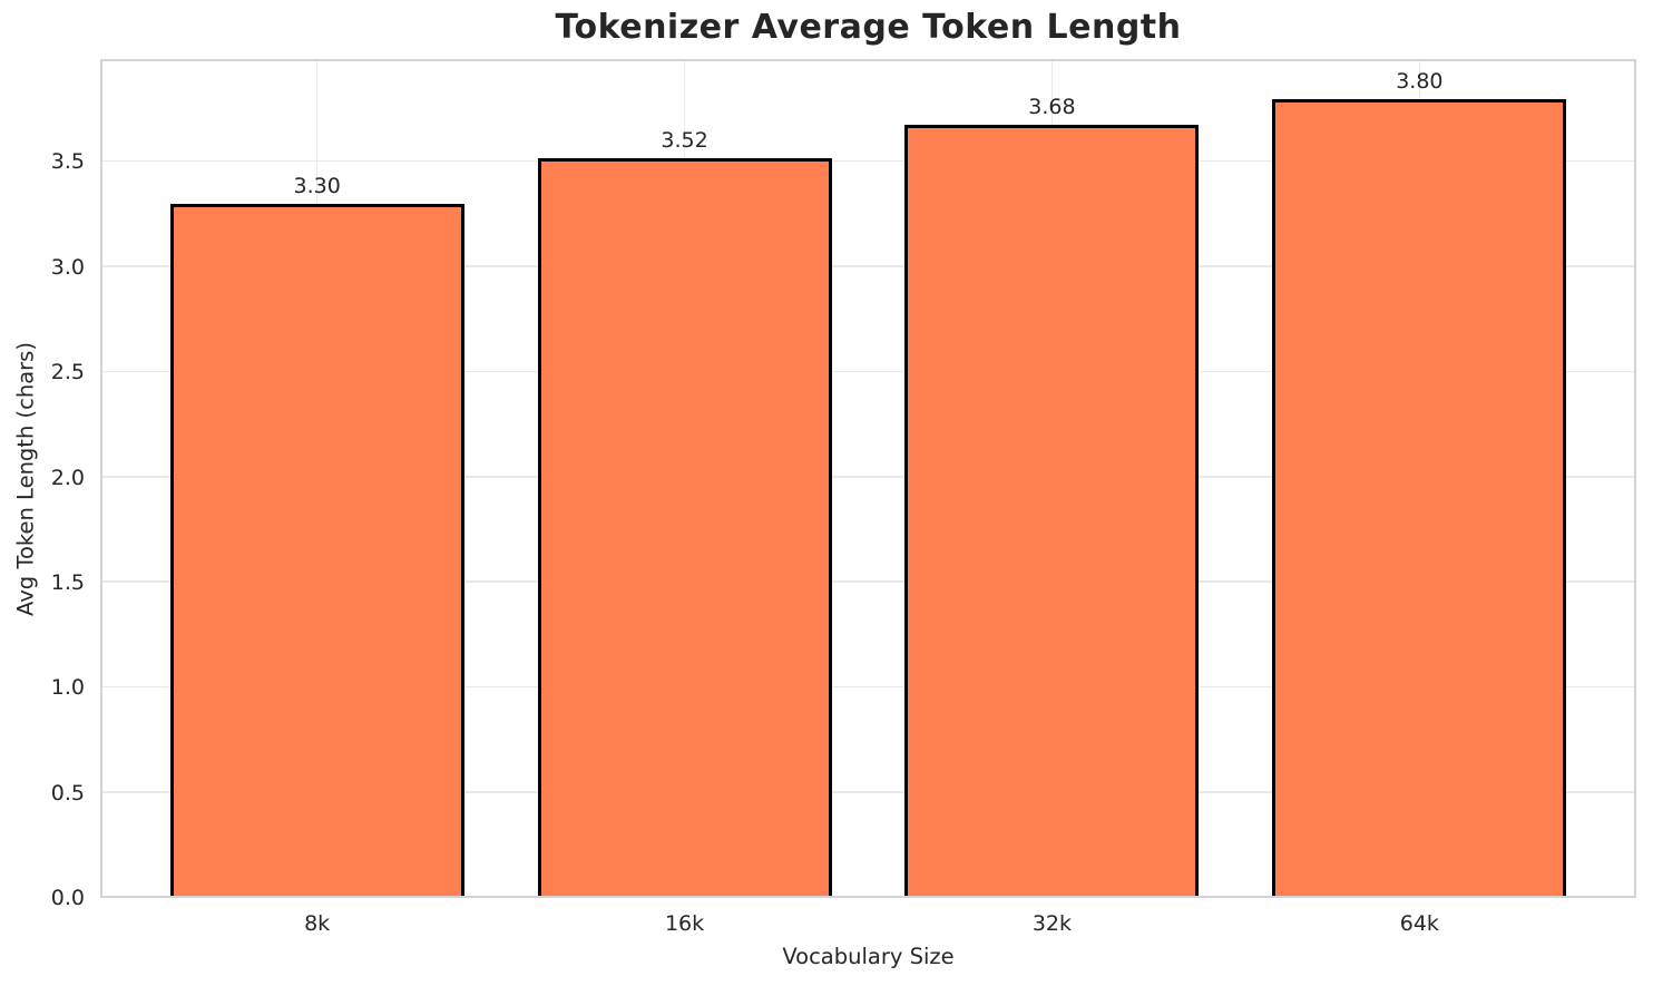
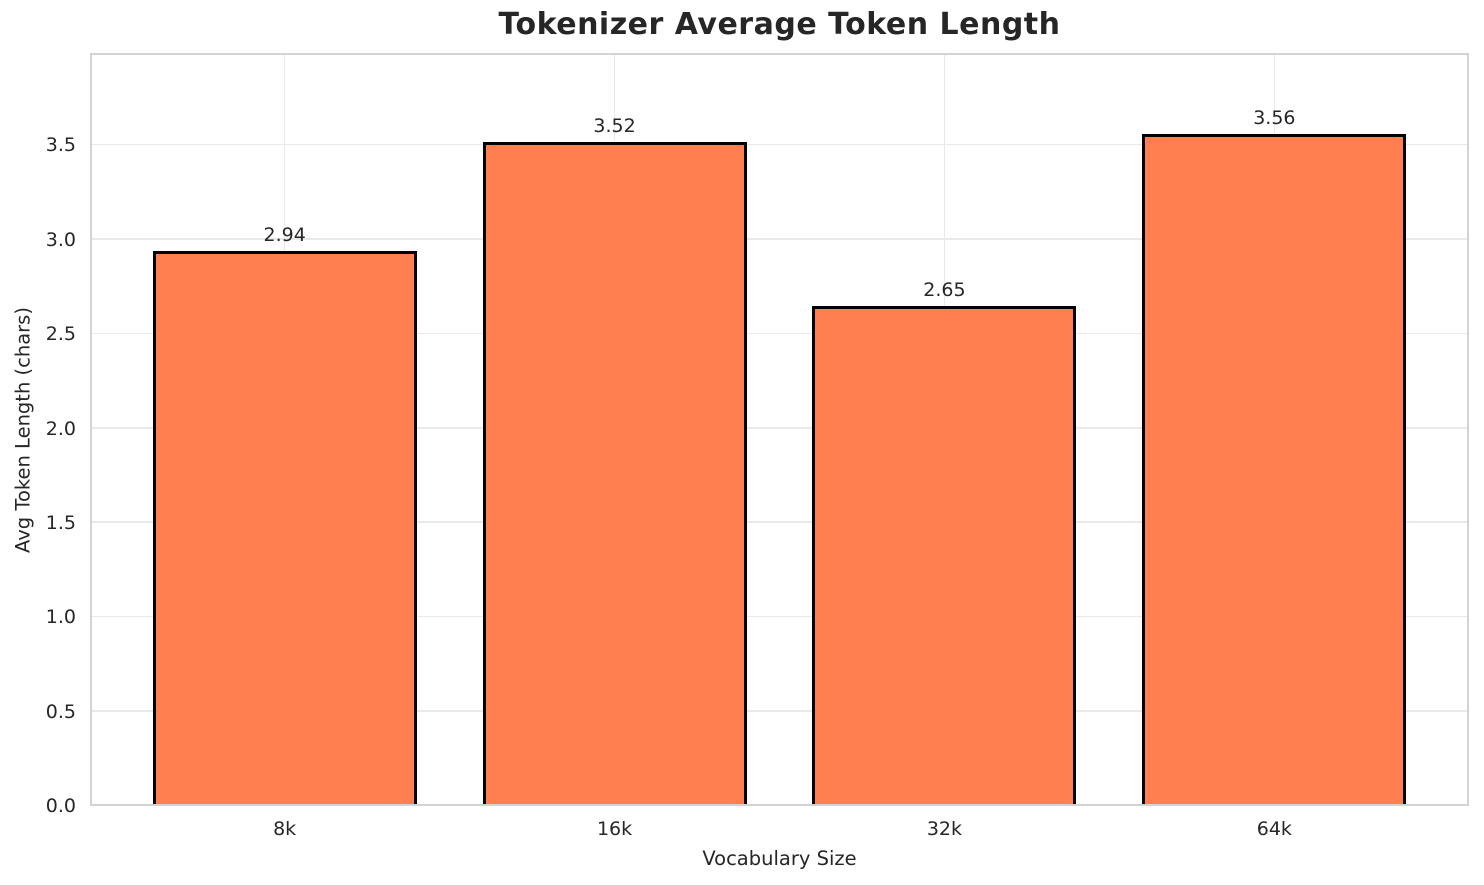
8k: 3.30 -> 2.94
32k: 3.68 -> 2.65
64k: 3.80 -> 3.56
